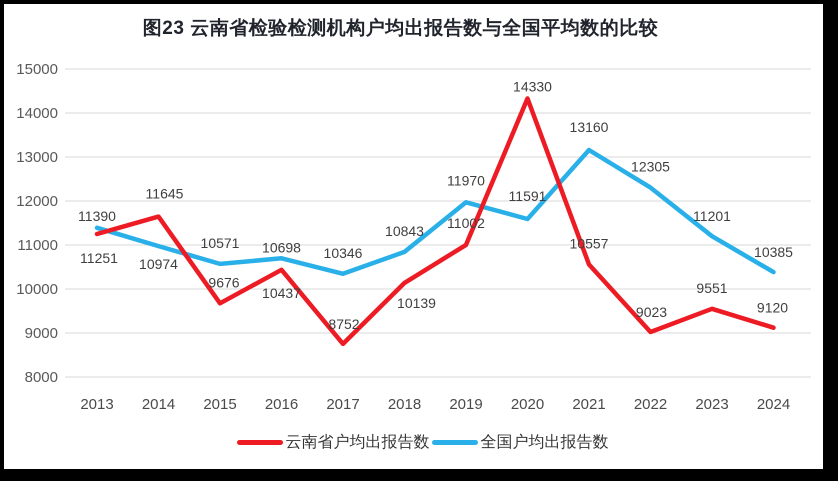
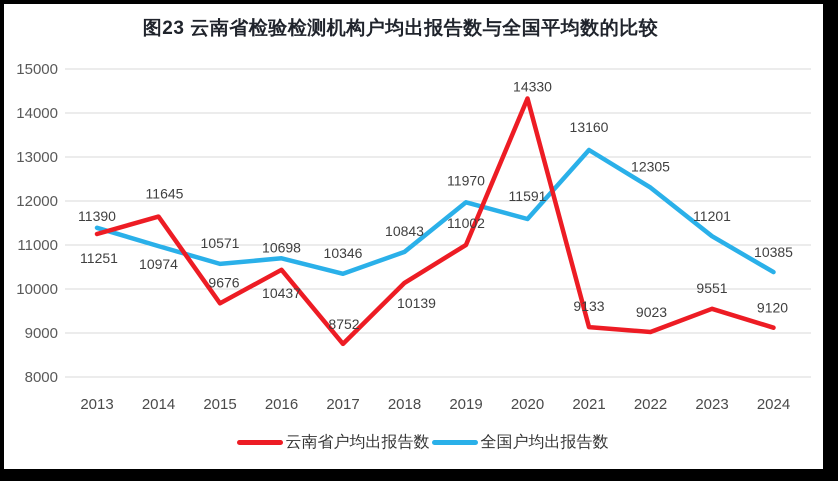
云南省户均出报告数/2021: 10557 -> 9133
